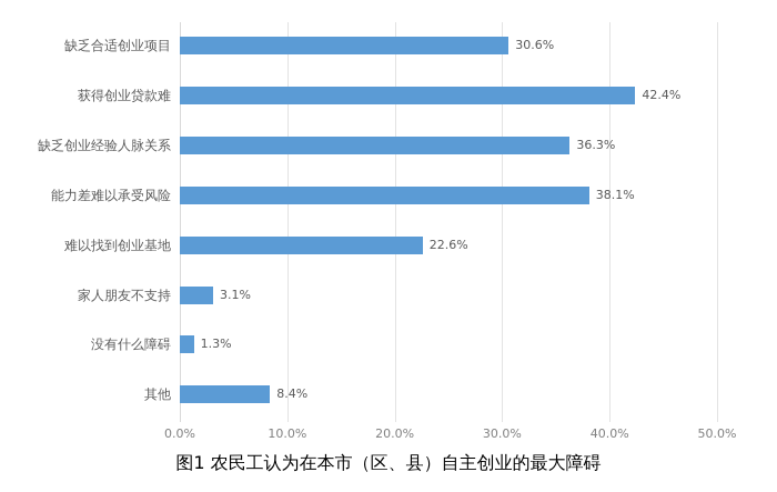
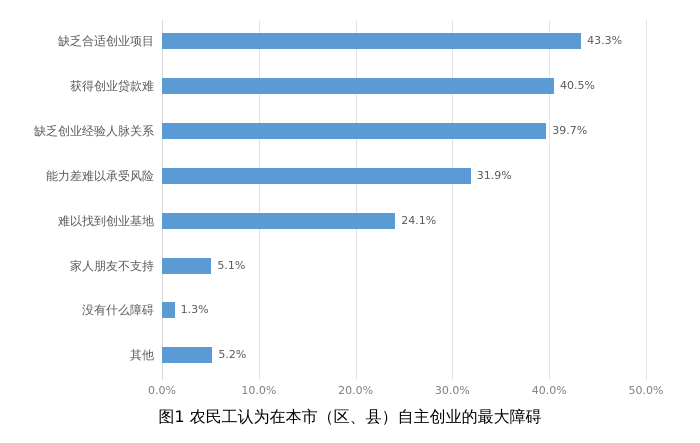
缺乏合适创业项目: 30.6% -> 43.3%
获得创业贷款难: 42.4% -> 40.5%
缺乏创业经验人脉关系: 36.3% -> 39.7%
能力差难以承受风险: 38.1% -> 31.9%
难以找到创业基地: 22.6% -> 24.1%
家人朋友不支持: 3.1% -> 5.1%
其他: 8.4% -> 5.2%
